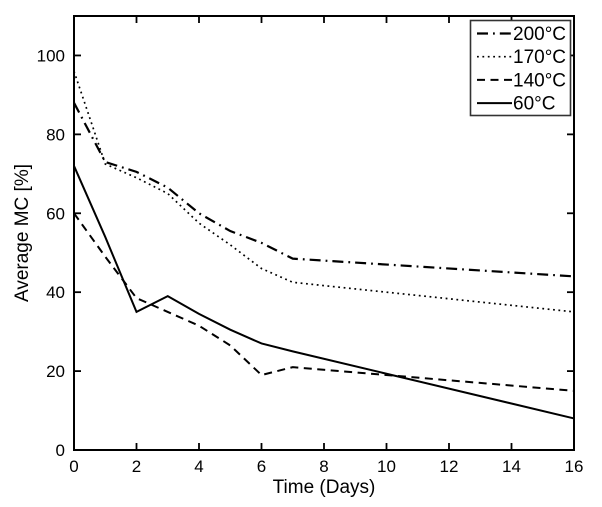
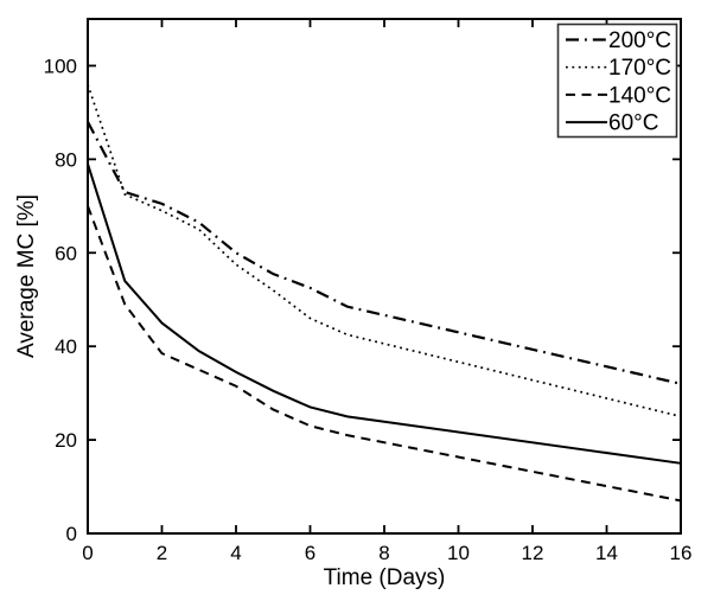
140°C/0: 60 -> 70
60°C/0: 72 -> 79
60°C/2: 35 -> 45
140°C/6: 19 -> 23
200°C/16: 44 -> 32
170°C/16: 35 -> 25
140°C/16: 15 -> 7
60°C/16: 8 -> 15
